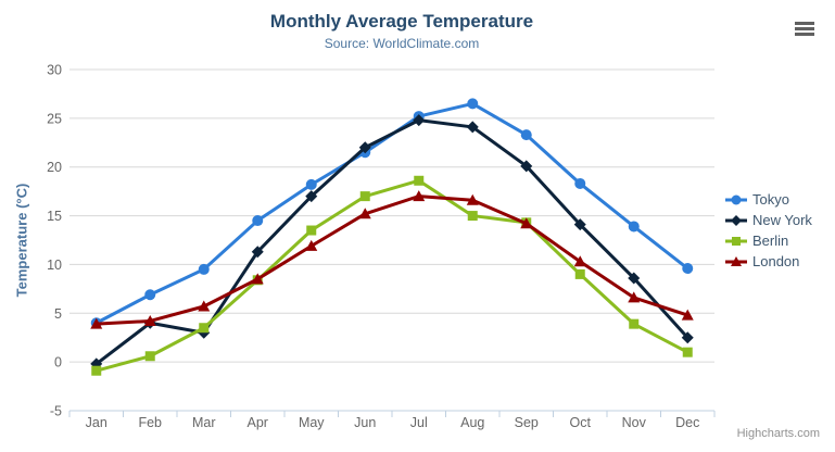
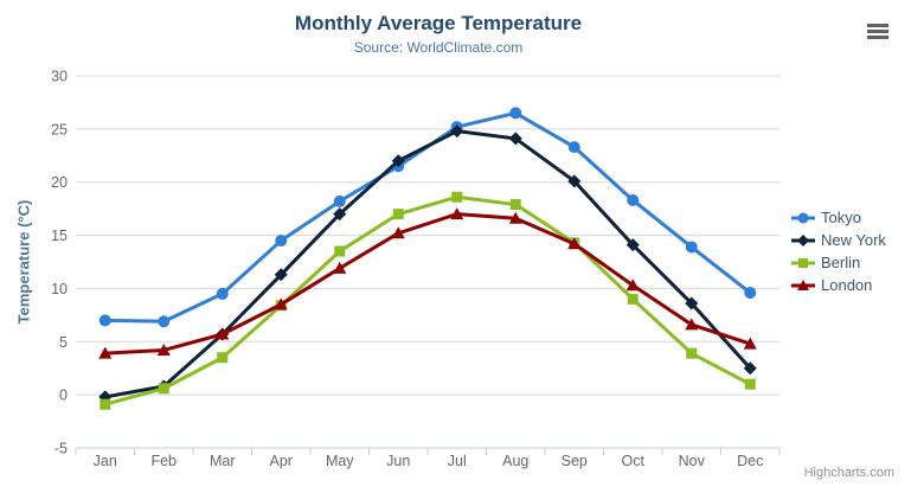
Tokyo/Jan: 4 -> 7
New York/Feb: 4 -> 1
New York/Mar: 3 -> 6
Berlin/Aug: 15 -> 18
